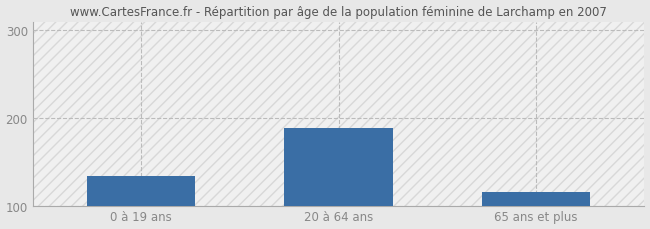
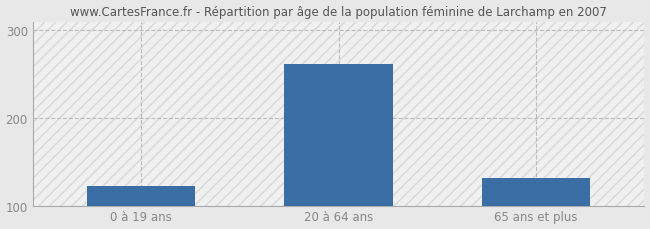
0 à 19 ans: 134 -> 122
20 à 64 ans: 188 -> 262
65 ans et plus: 116 -> 132
